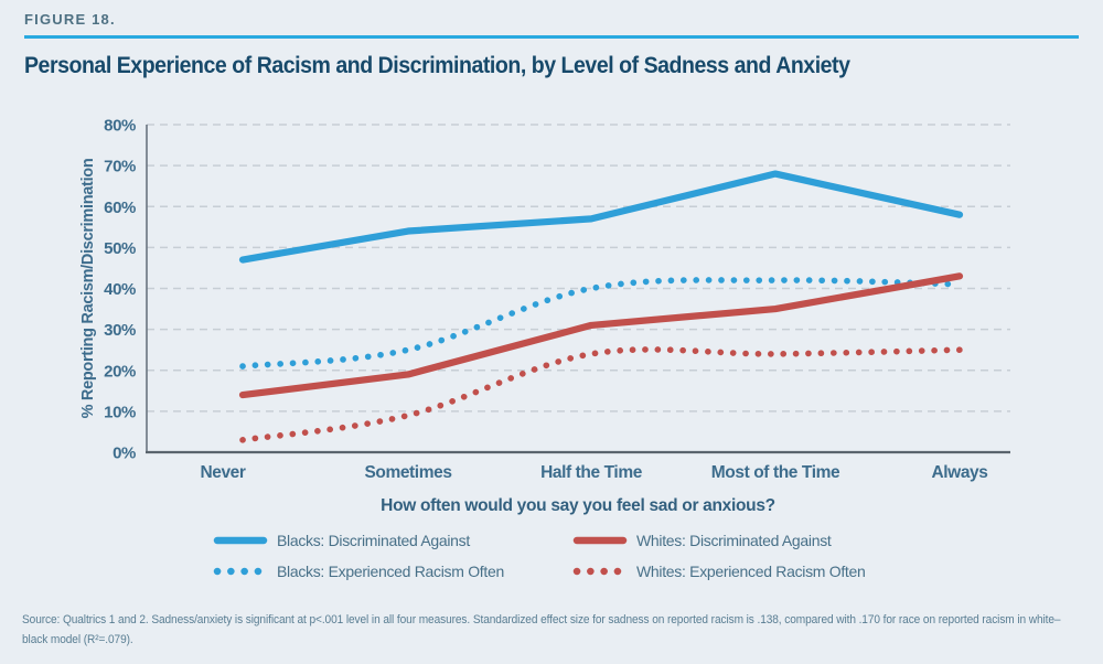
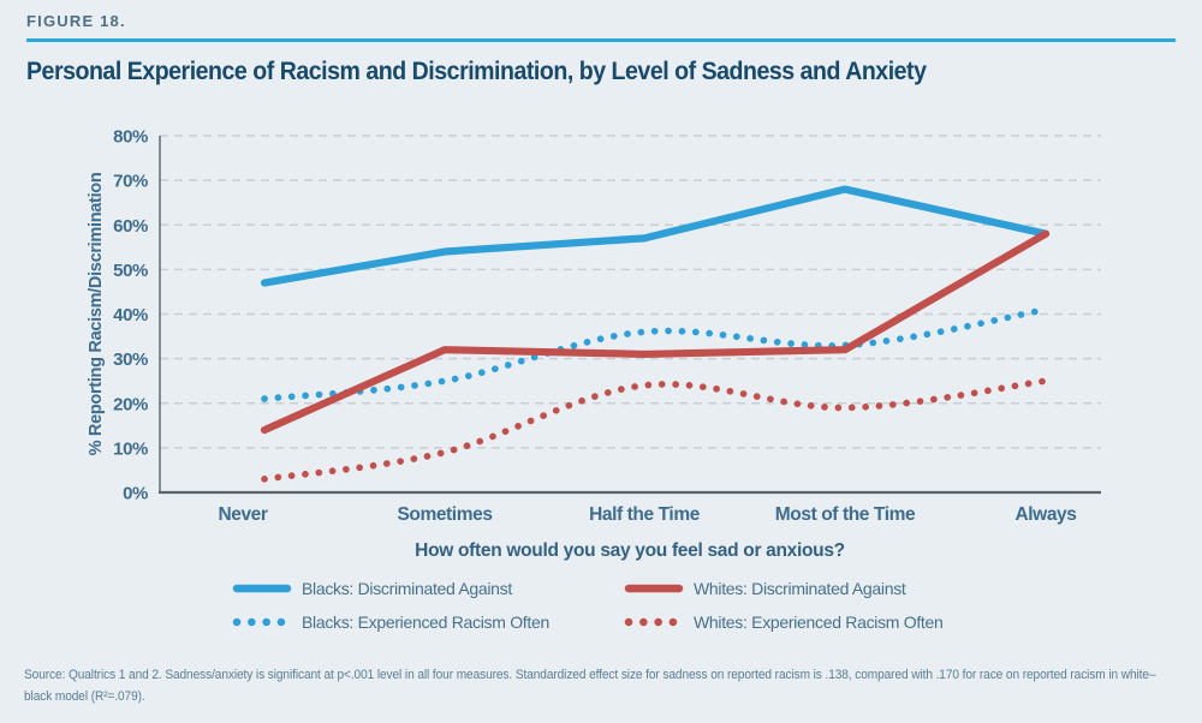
Whites: Discriminated Against/Sometimes: 19% -> 32%
Blacks: Experienced Racism Often/Half the Time: 40% -> 36%
Blacks: Experienced Racism Often/Most of the Time: 42% -> 33%
Whites: Discriminated Against/Most of the Time: 35% -> 32%
Whites: Experienced Racism Often/Most of the Time: 24% -> 19%
Whites: Discriminated Against/Always: 43% -> 58%
